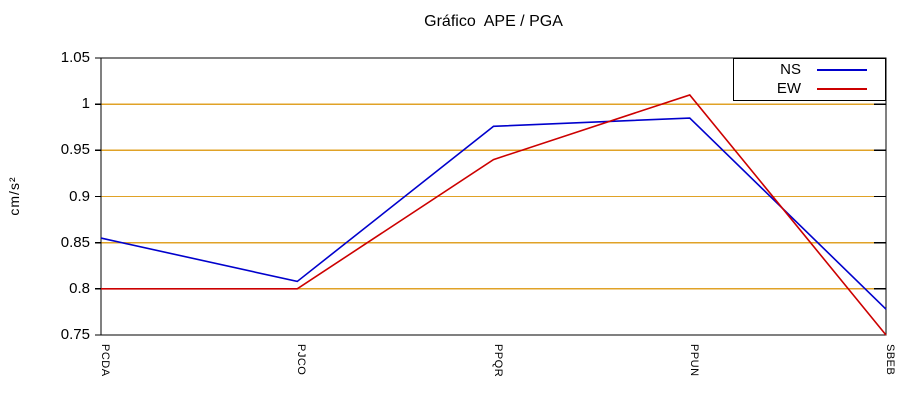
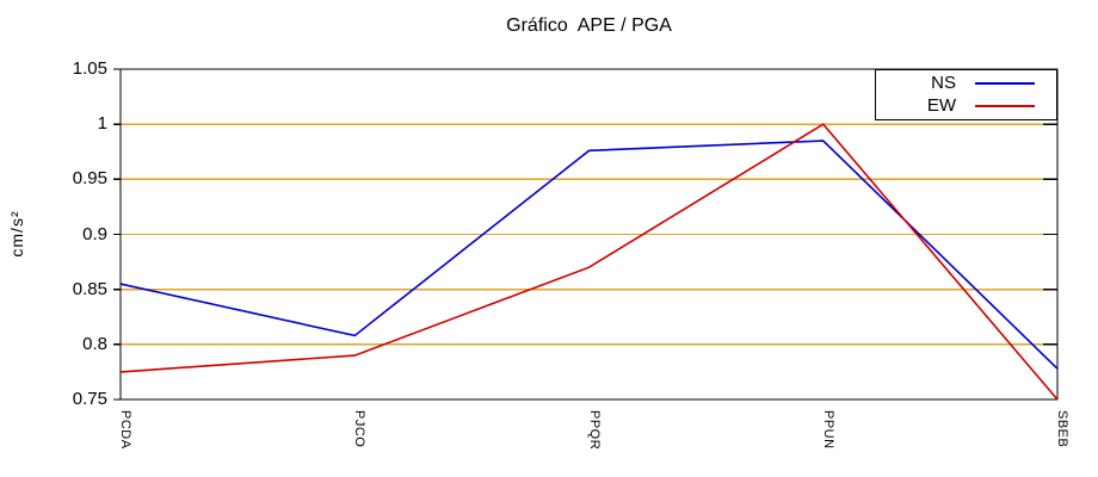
EW/PCDA: 0.80 -> 0.78
EW/PJCO: 0.80 -> 0.79
EW/PPQR: 0.94 -> 0.87
EW/PPUN: 1.01 -> 1.00
